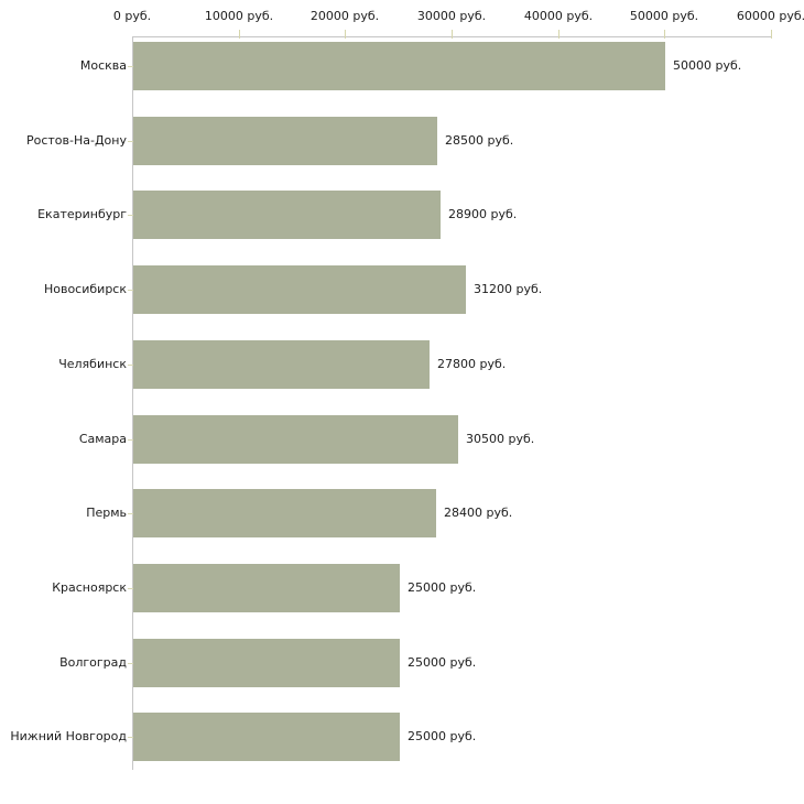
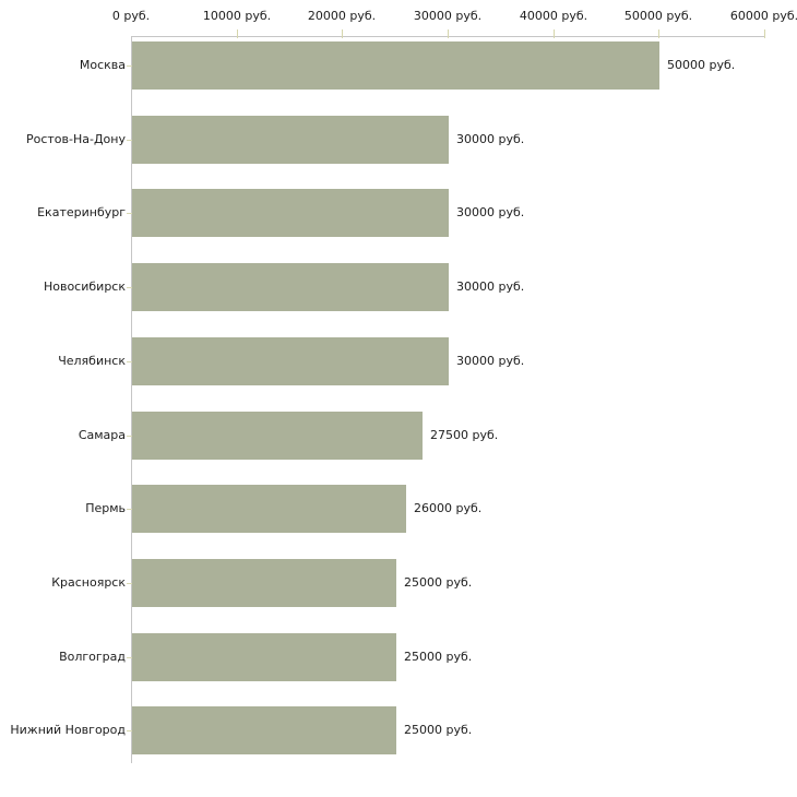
Ростов-На-Дону: 28500 -> 30000
Екатеринбург: 28900 -> 30000
Новосибирск: 31200 -> 30000
Челябинск: 27800 -> 30000
Самара: 30500 -> 27500
Пермь: 28400 -> 26000
